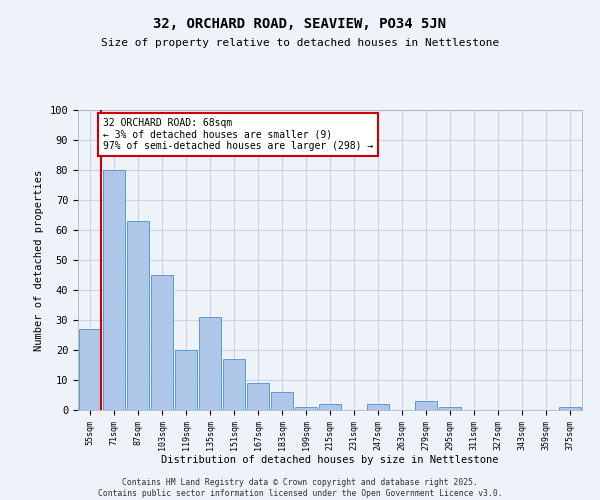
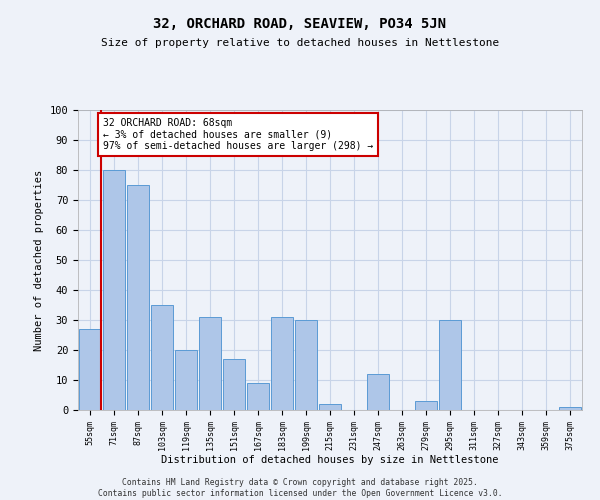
87sqm: 63 -> 75
103sqm: 45 -> 35
183sqm: 6 -> 31
199sqm: 1 -> 30
247sqm: 2 -> 12
295sqm: 1 -> 30
